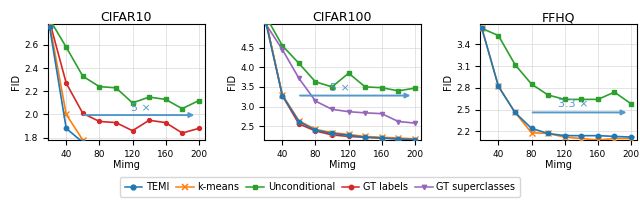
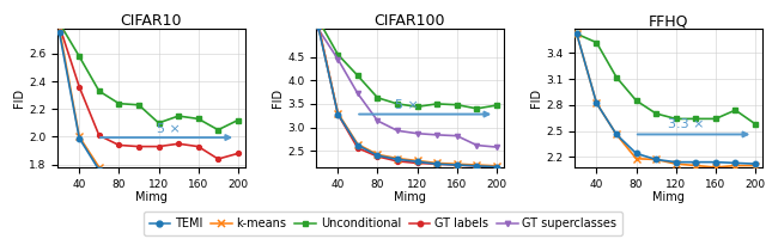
CIFAR10/TEMI/40: 1.88 -> 1.99
CIFAR10/GT labels/40: 2.27 -> 2.36
CIFAR10/GT labels/120: 1.86 -> 1.93
CIFAR100/Unconditional/120: 3.85 -> 3.44
